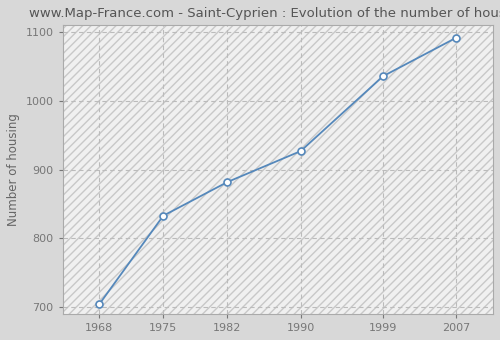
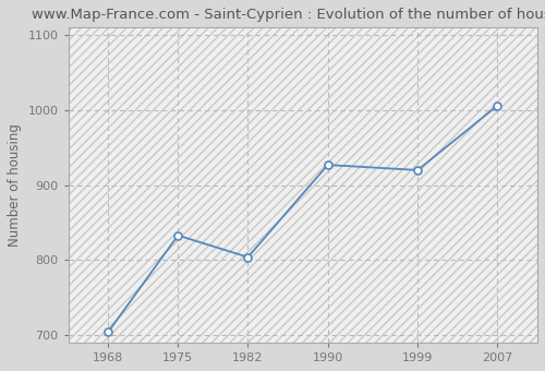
1982: 882 -> 804
1999: 1036 -> 920
2007: 1092 -> 1006
